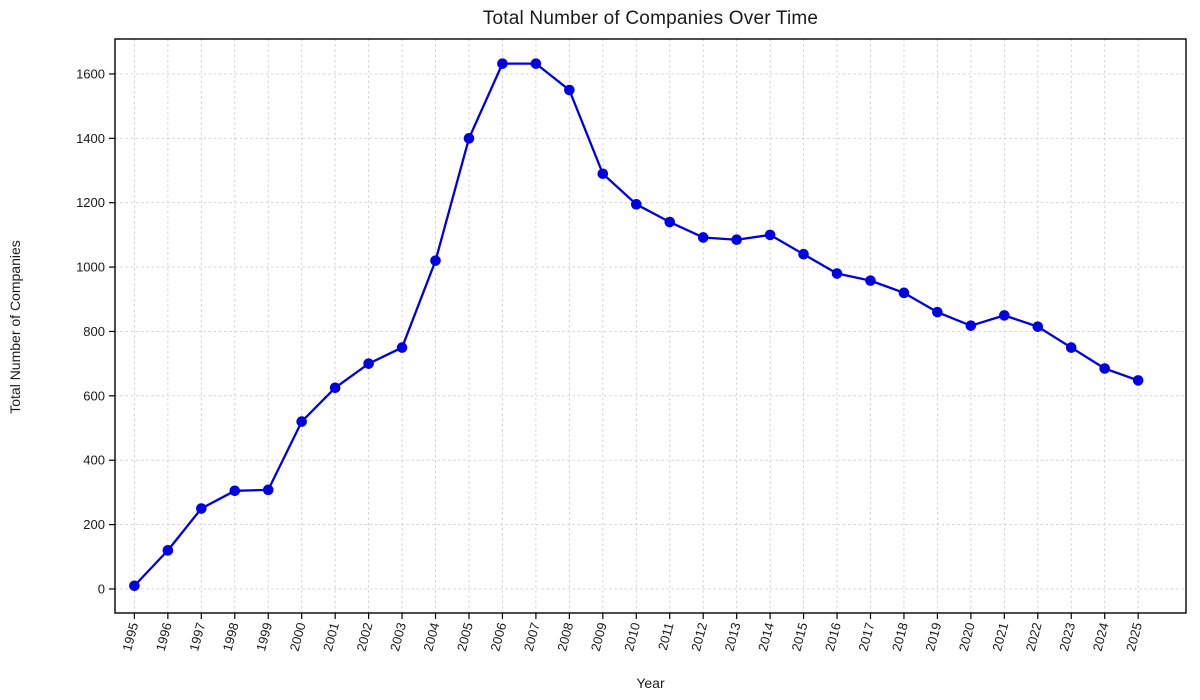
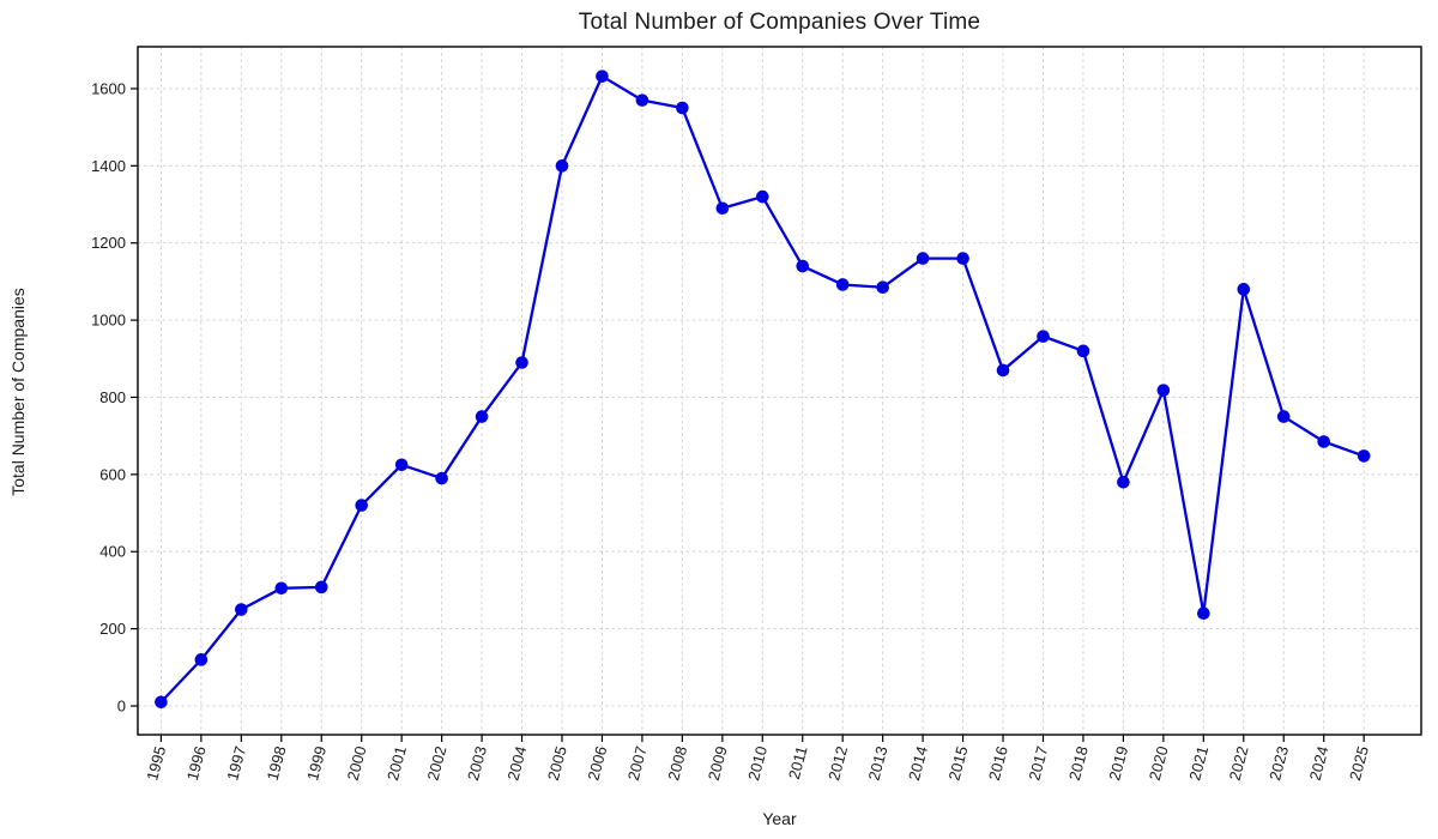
2002: 700 -> 590
2004: 1020 -> 890
2007: 1630 -> 1570
2010: 1200 -> 1320
2014: 1100 -> 1160
2015: 1040 -> 1160
2016: 980 -> 870
2019: 860 -> 580
2021: 850 -> 240
2022: 820 -> 1080
